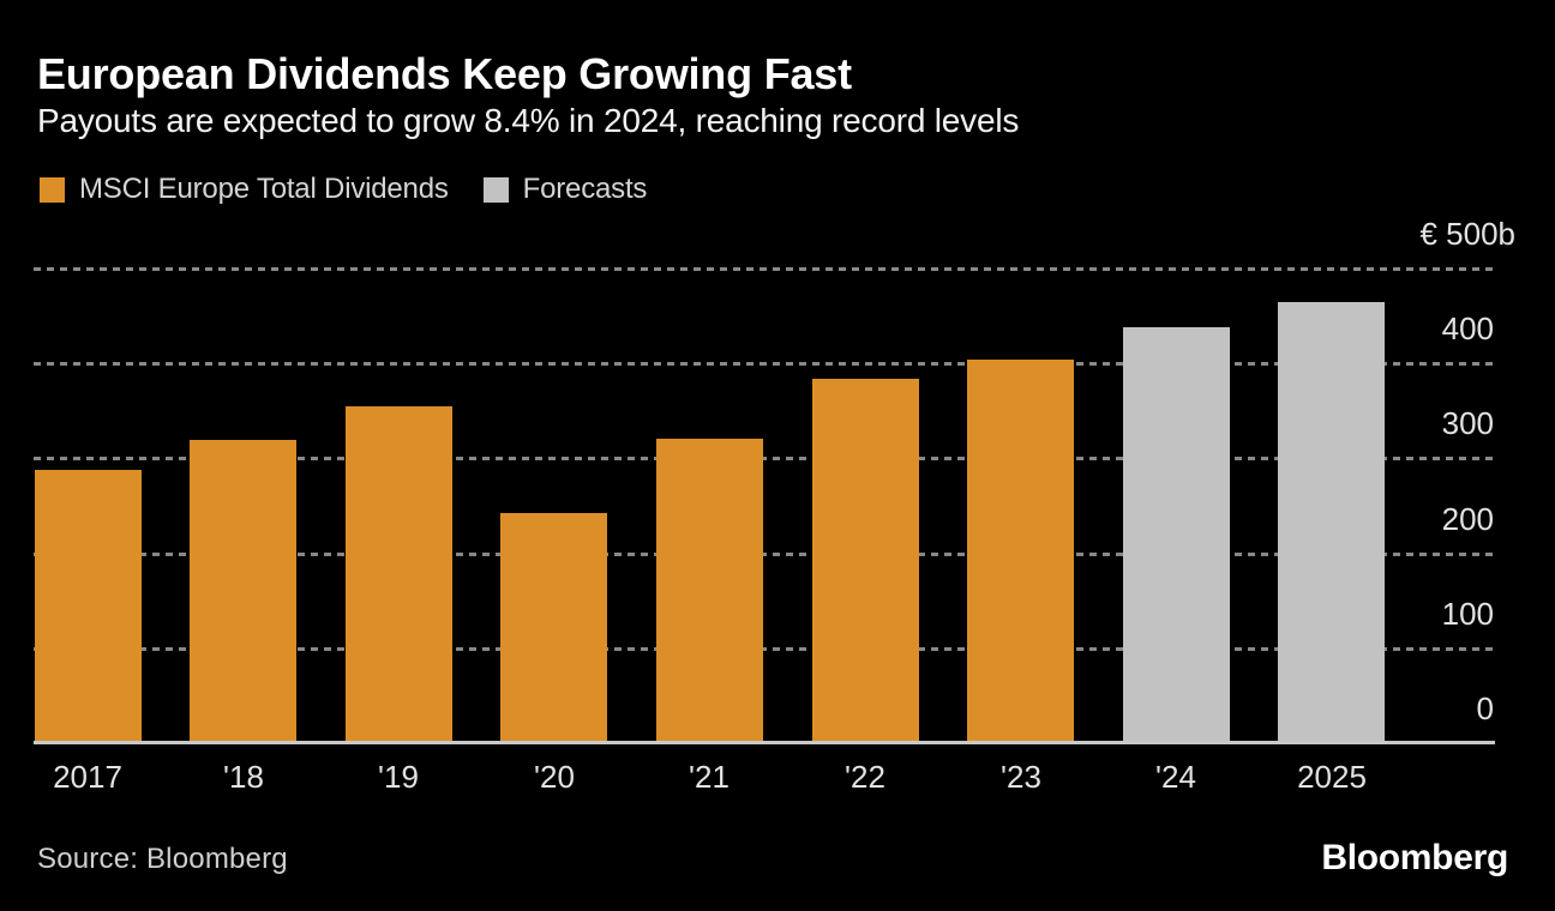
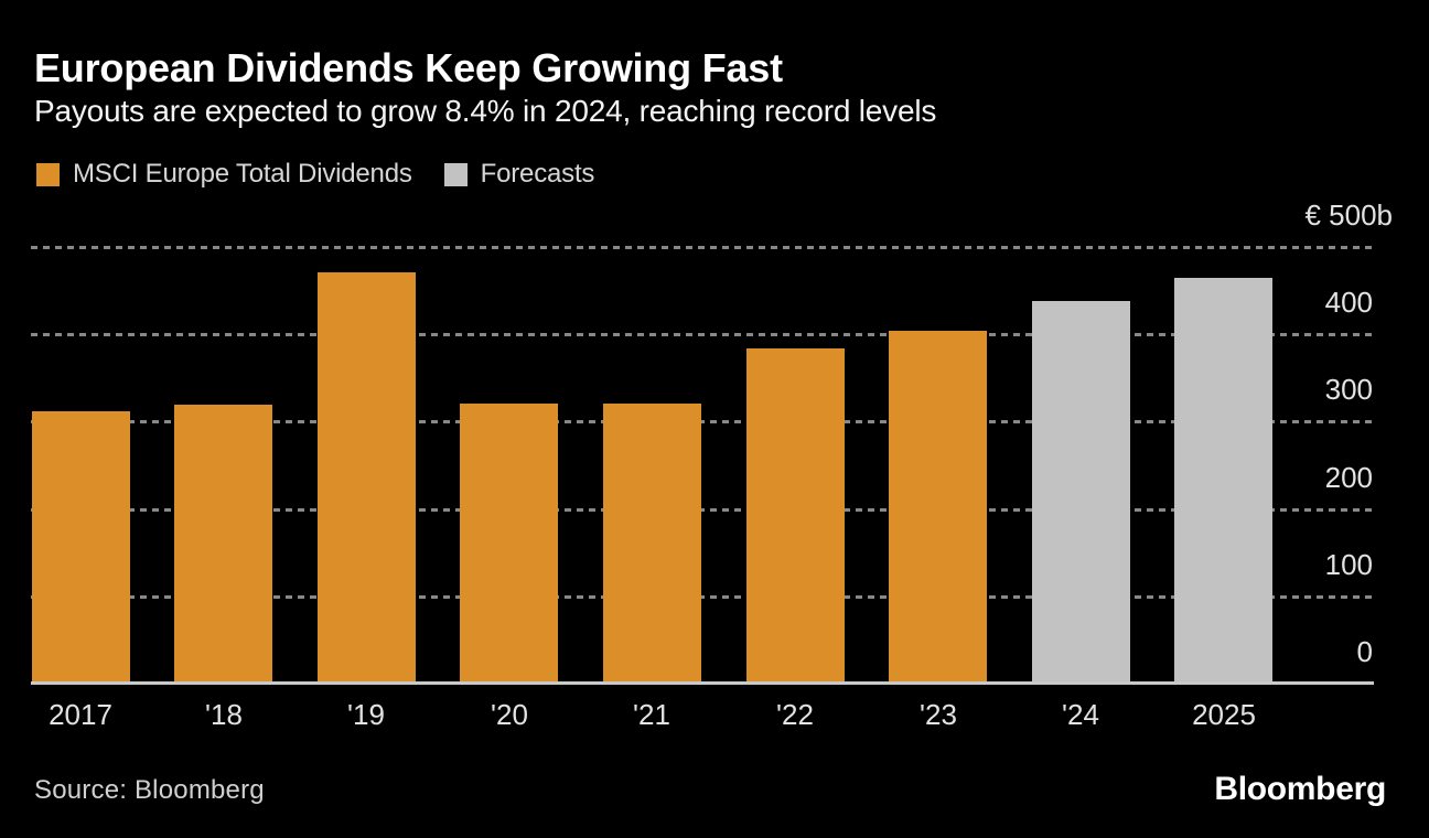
2017: 290 -> 310
'19: 350 -> 470
'20: 240 -> 320
